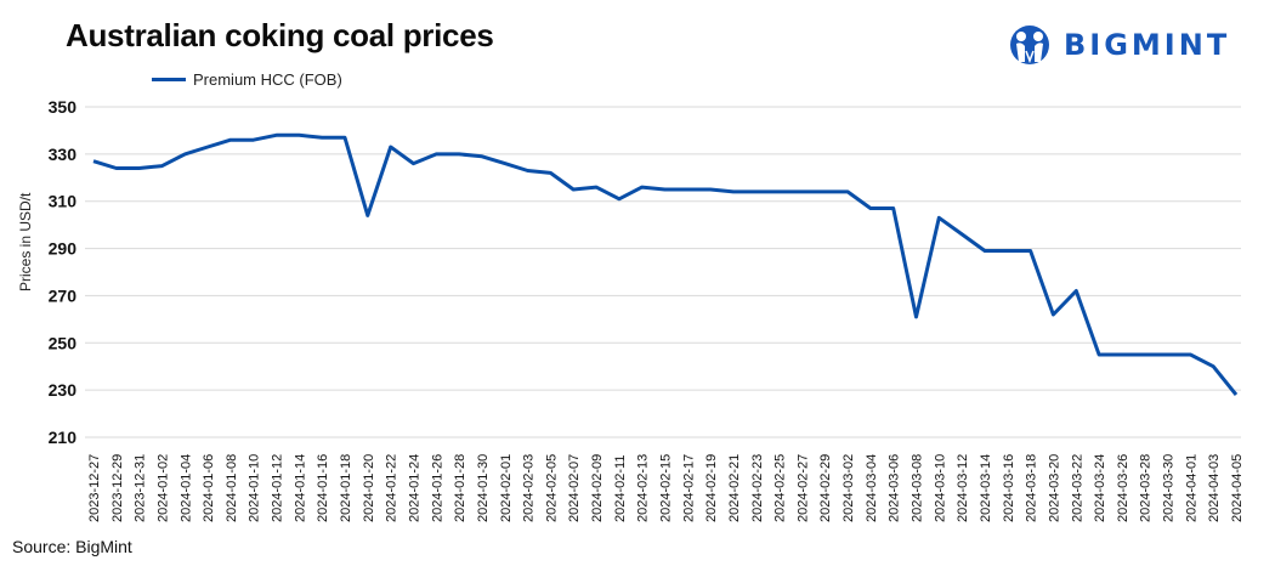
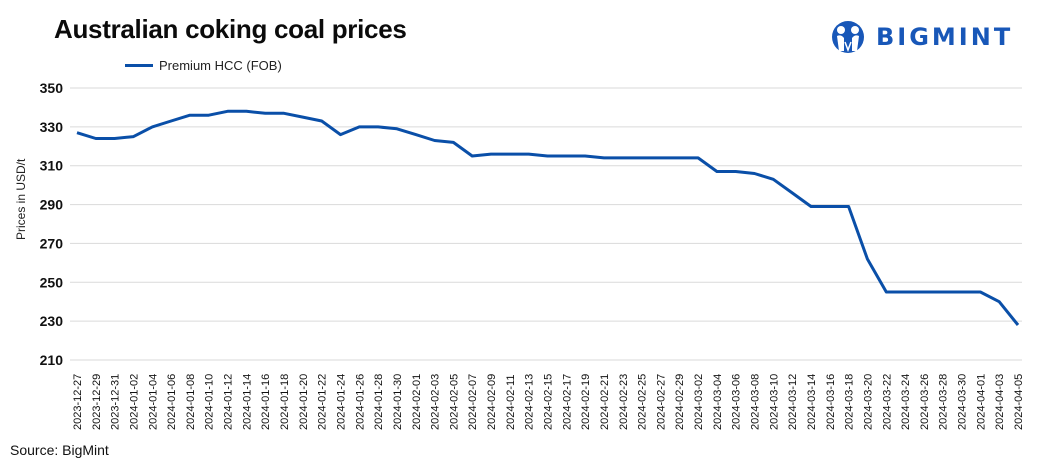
2024-01-20: 304 -> 335
2024-02-11: 311 -> 316
2024-03-08: 261 -> 306
2024-03-22: 272 -> 245
